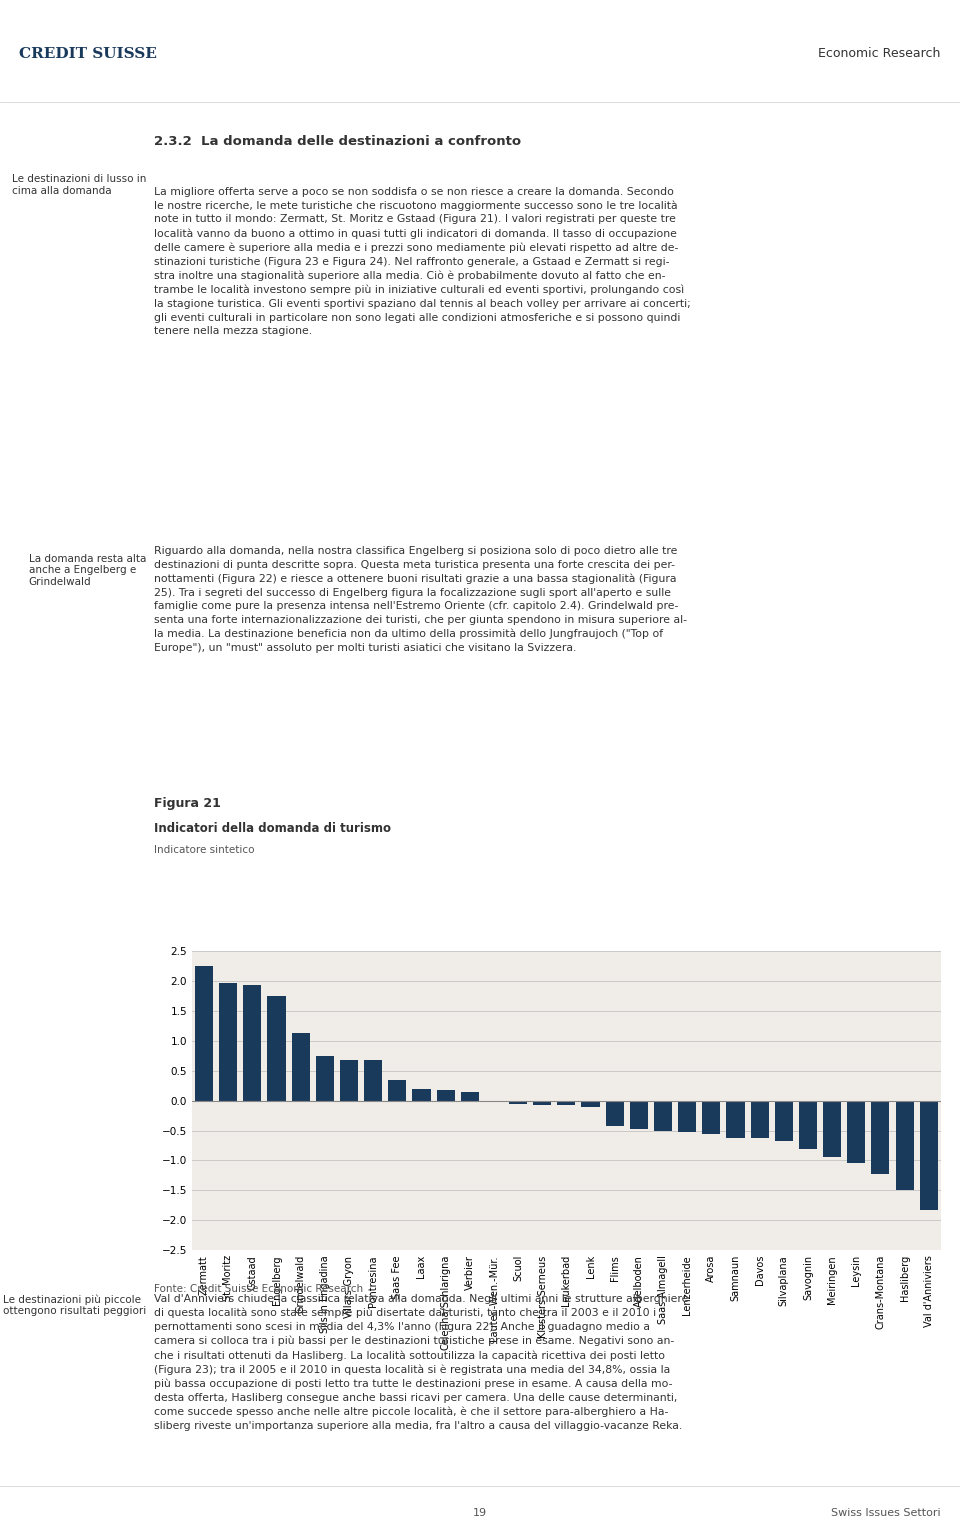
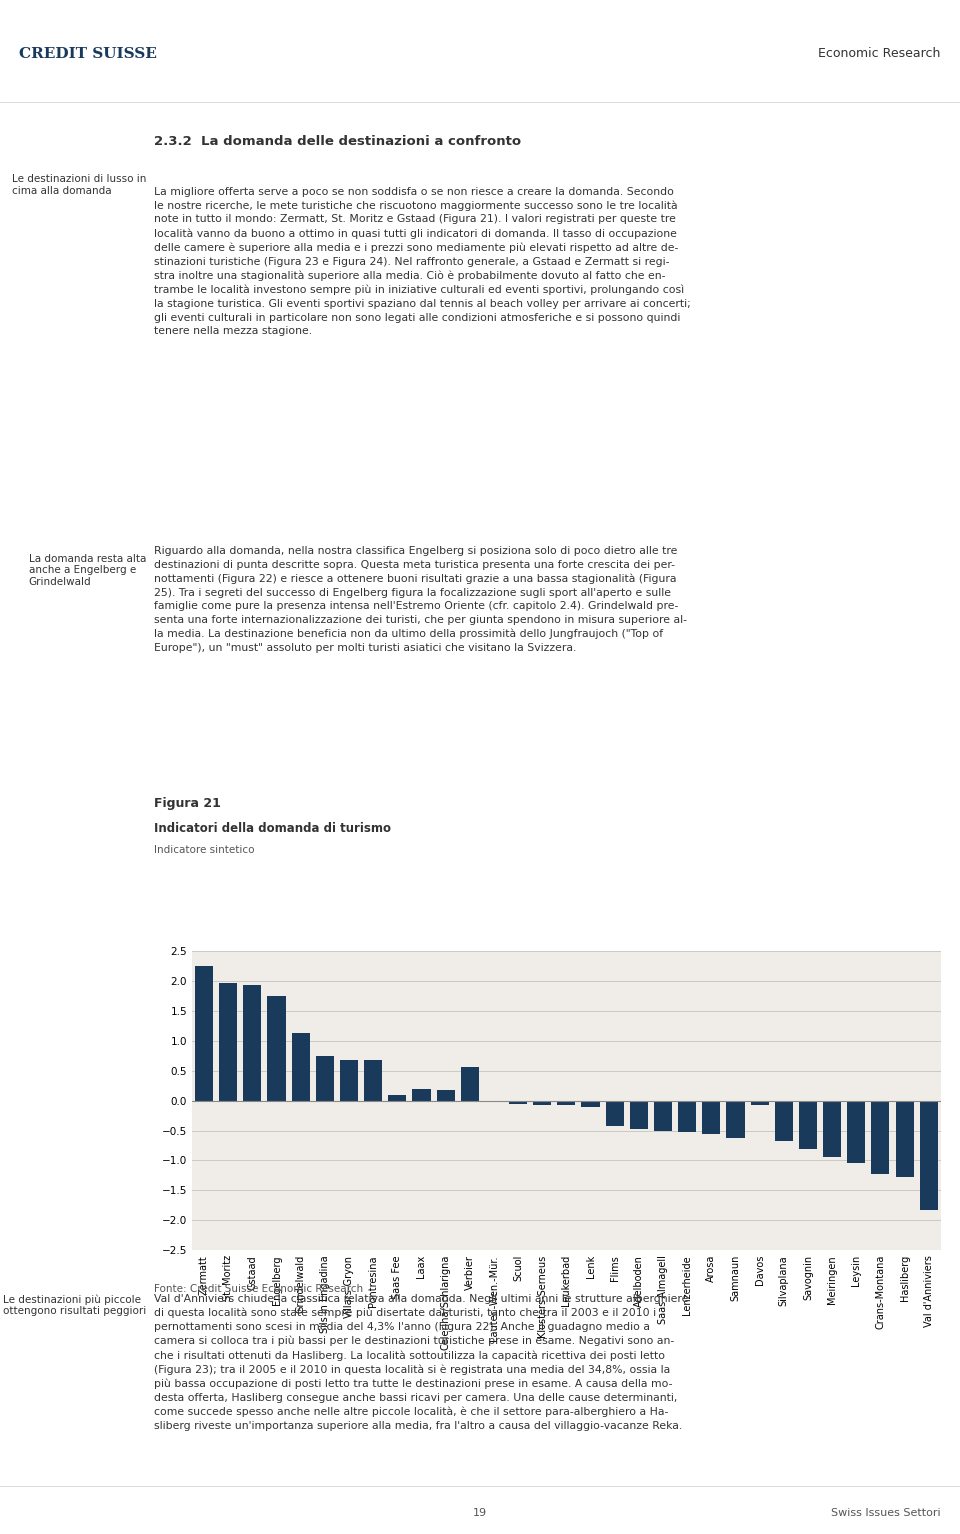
Saas Fee: 0.35 -> 0.10
Verbier: 0.15 -> 0.56
Davos: -0.62 -> -0.08
Hasliberg: -1.50 -> -1.28
